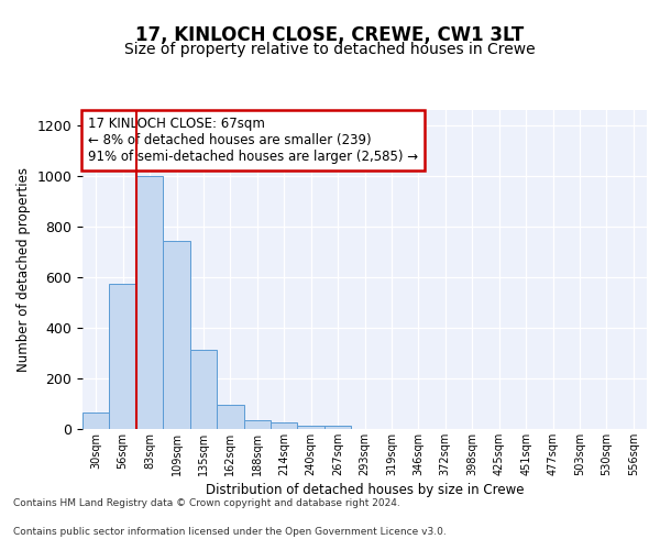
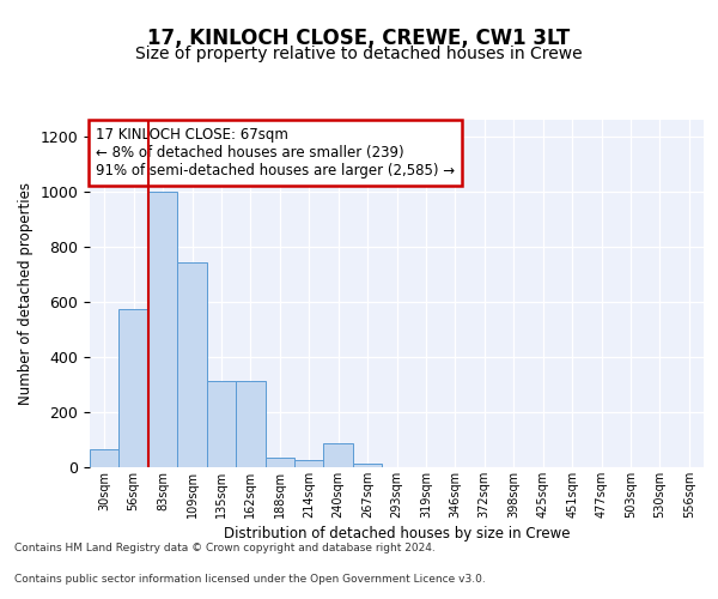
162sqm: 95 -> 315
240sqm: 15 -> 85
